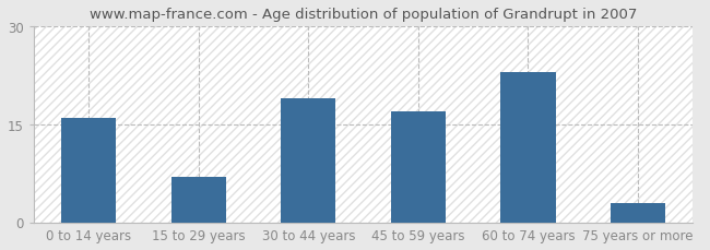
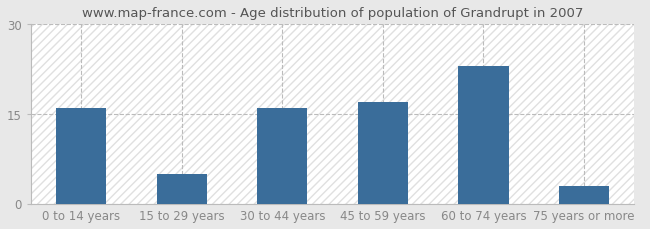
15 to 29 years: 7 -> 5
30 to 44 years: 19 -> 16
